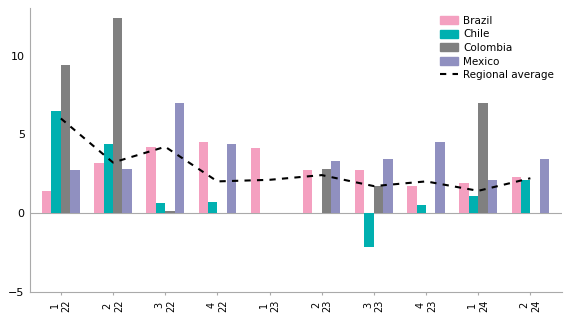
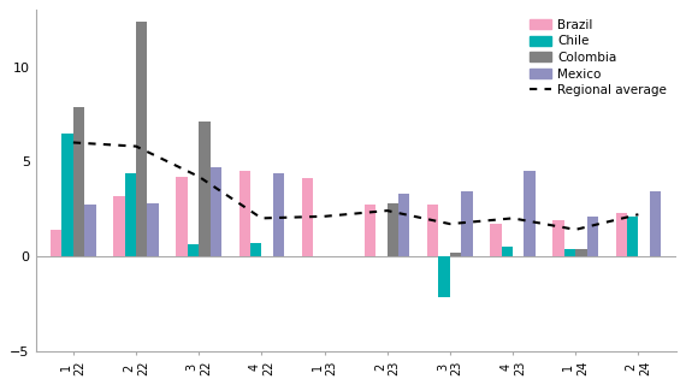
Colombia/1 22: 9.4 -> 7.9
Regional average/2 22: 3.2 -> 5.8
Colombia/3 22: 0.1 -> 7.1
Mexico/3 22: 7.0 -> 4.7
Colombia/3 23: 1.7 -> 0.2
Chile/1 24: 1.1 -> 0.4
Colombia/1 24: 7.0 -> 0.4
